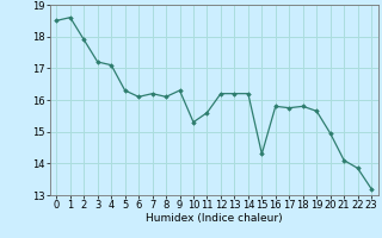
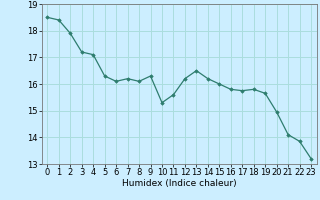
1: 18.60 -> 18.40
13: 16.20 -> 16.50
15: 14.30 -> 16.00
